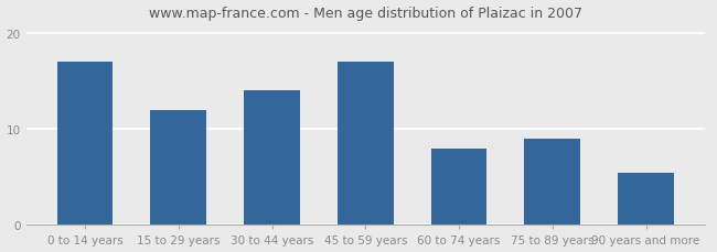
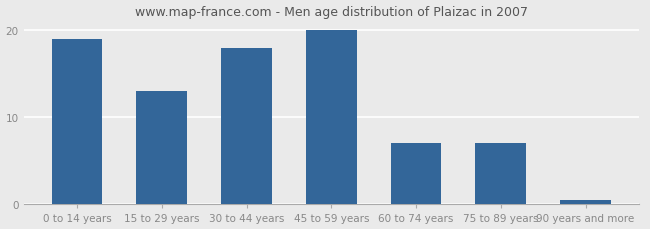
0 to 14 years: 17.0 -> 19.0
15 to 29 years: 12.0 -> 13.0
30 to 44 years: 14.0 -> 18.0
45 to 59 years: 17.0 -> 20.0
60 to 74 years: 8.0 -> 7.0
75 to 89 years: 9.0 -> 7.0
90 years and more: 5.4 -> 0.5
